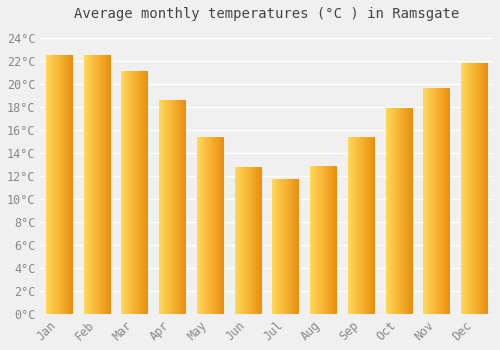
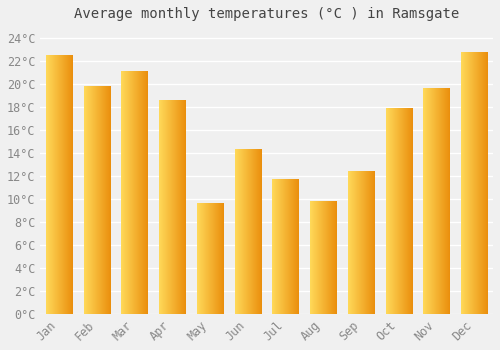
Feb: 22.5°C -> 19.8°C
May: 15.3°C -> 9.6°C
Jun: 12.7°C -> 14.3°C
Aug: 12.8°C -> 9.8°C
Sep: 15.3°C -> 12.4°C
Dec: 21.8°C -> 22.7°C
